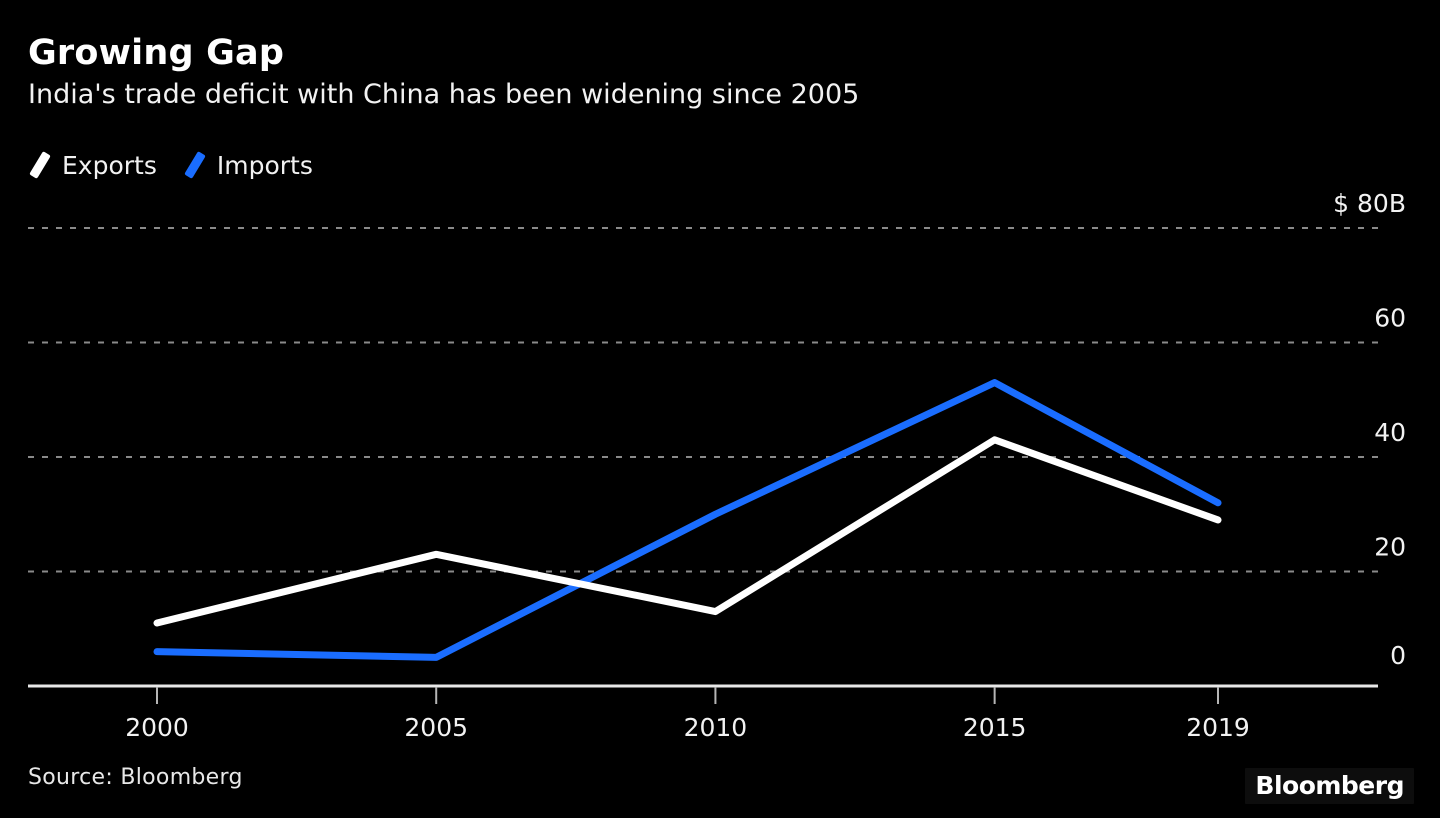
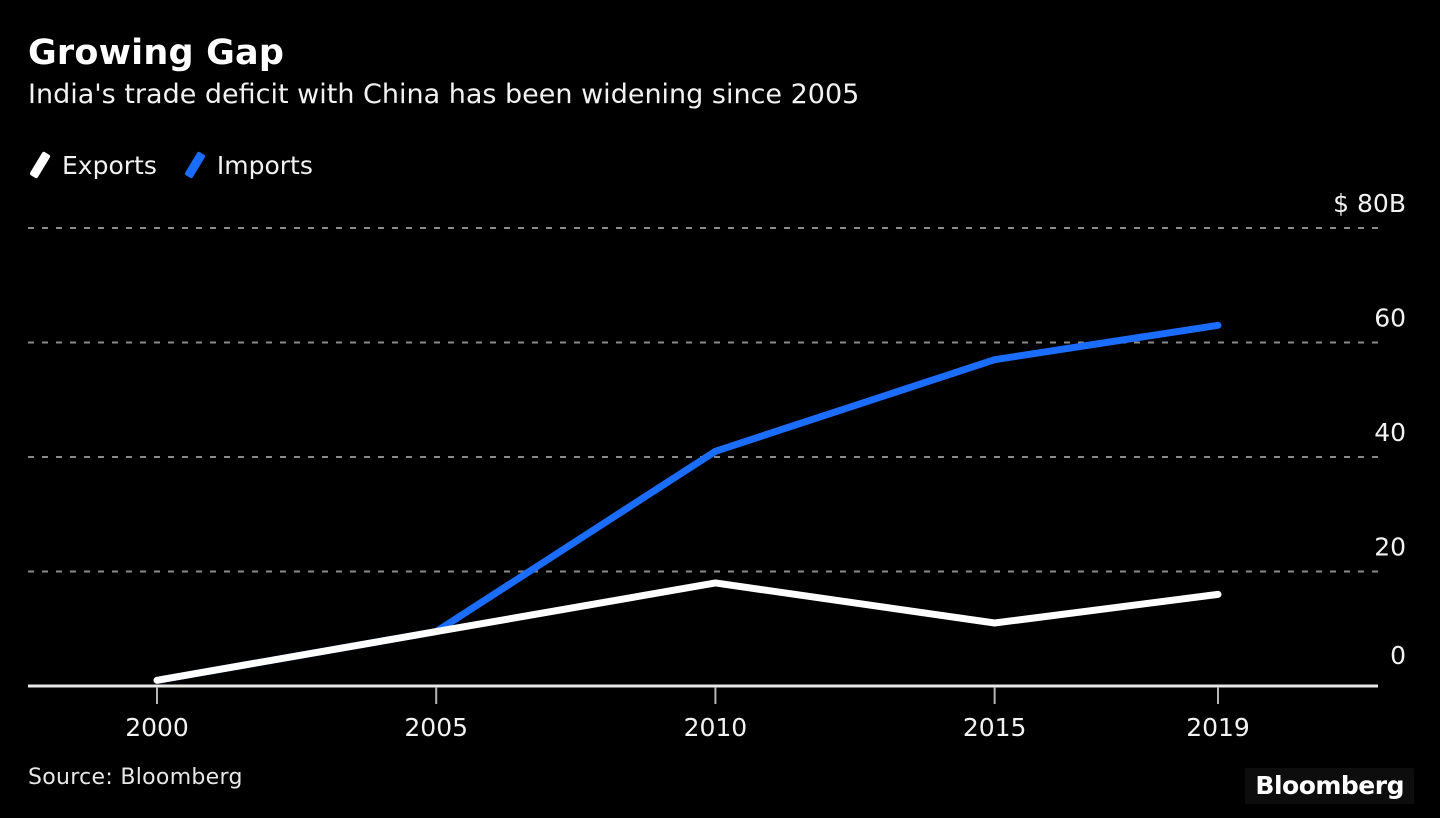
Exports/2000: 11 -> 1
Imports/2000: 6 -> 1
Exports/2005: 23 -> 10
Imports/2005: 5 -> 10
Exports/2010: 13 -> 18
Imports/2010: 30 -> 41
Exports/2015: 43 -> 11
Imports/2015: 53 -> 57
Exports/2019: 29 -> 16
Imports/2019: 32 -> 63
